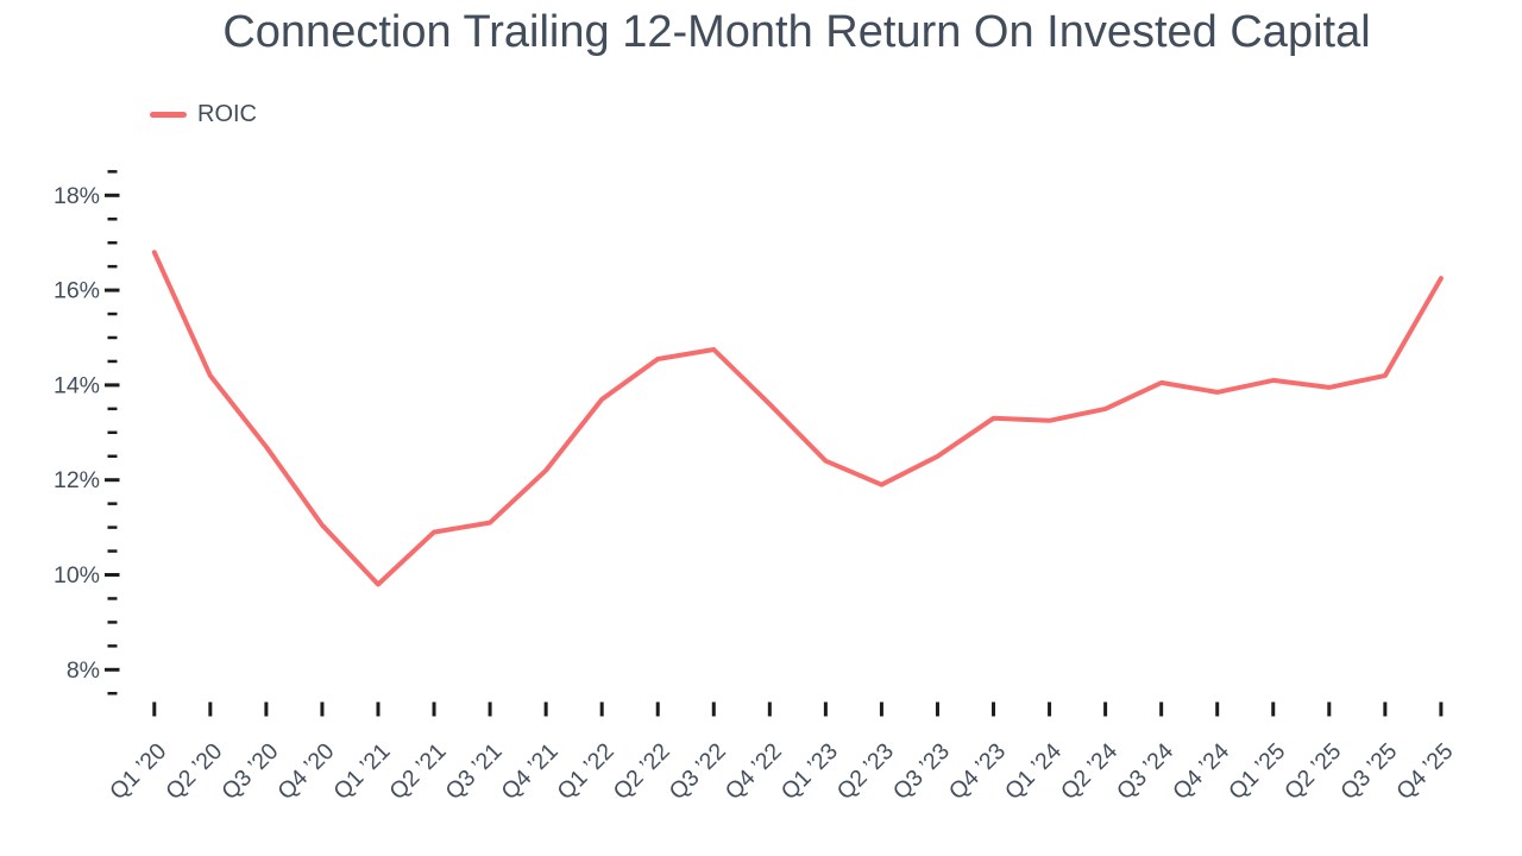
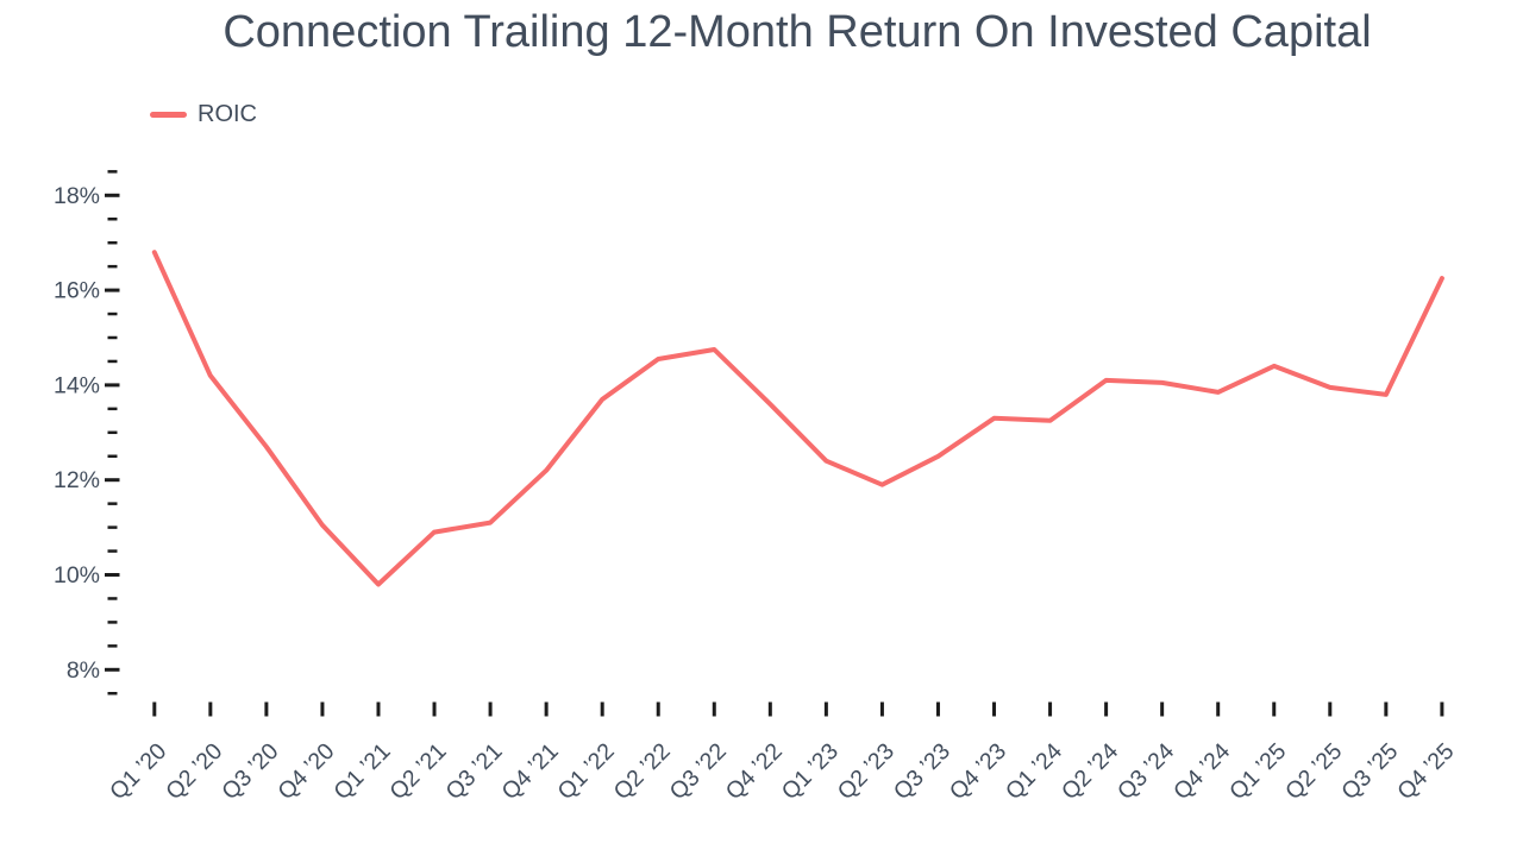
Q2 ’24: 13.5% -> 14.1%
Q1 ’25: 14.1% -> 14.4%
Q3 ’25: 14.2% -> 13.8%
